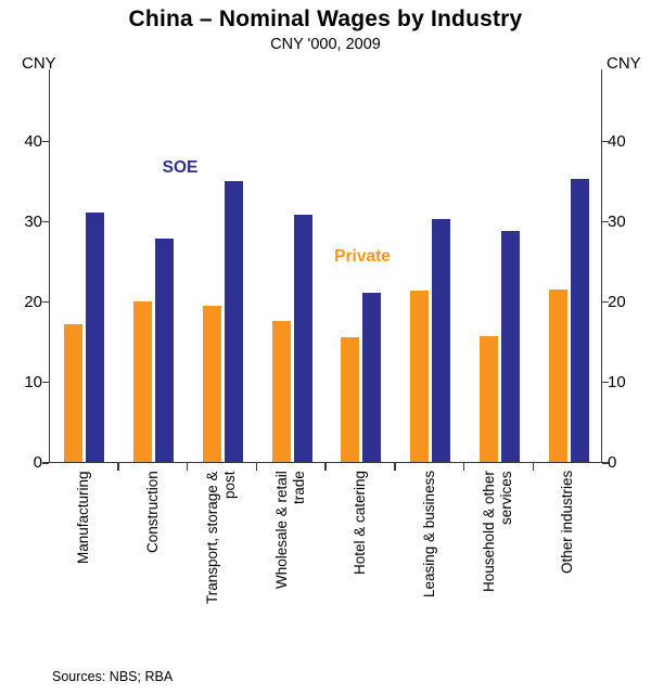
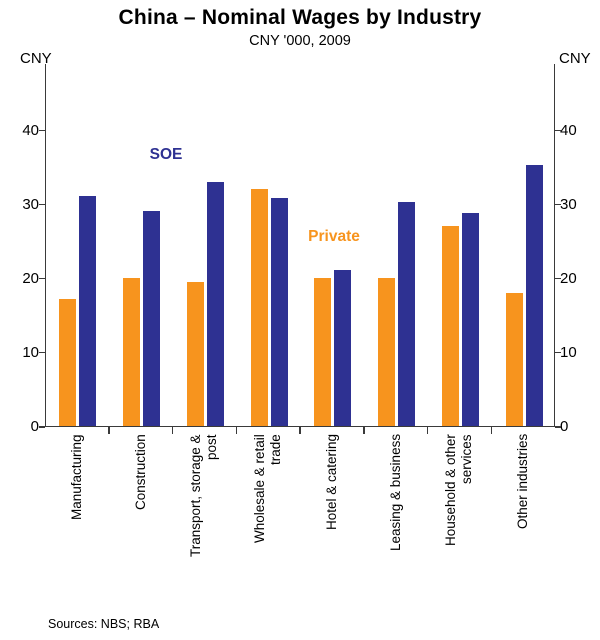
SOE/Construction: 28 -> 29
SOE/Transport, storage & post: 35 -> 33
Private/Wholesale & retail trade: 18 -> 32
Private/Hotel & catering: 16 -> 20
Private/Leasing & business: 21 -> 20
Private/Household & other services: 16 -> 27
Private/Other industries: 22 -> 18
